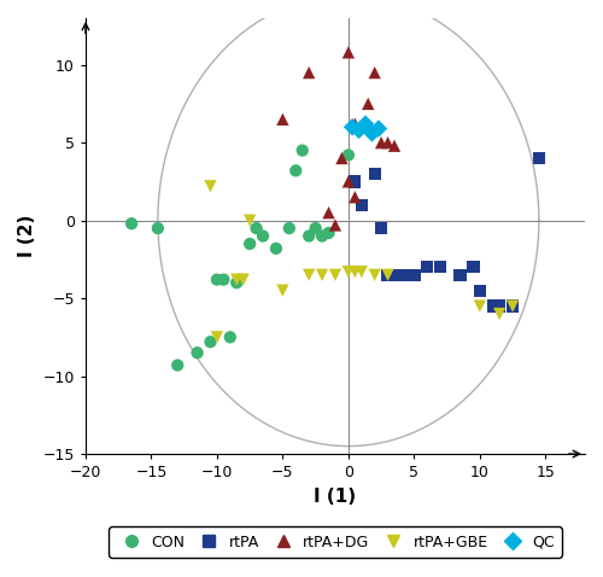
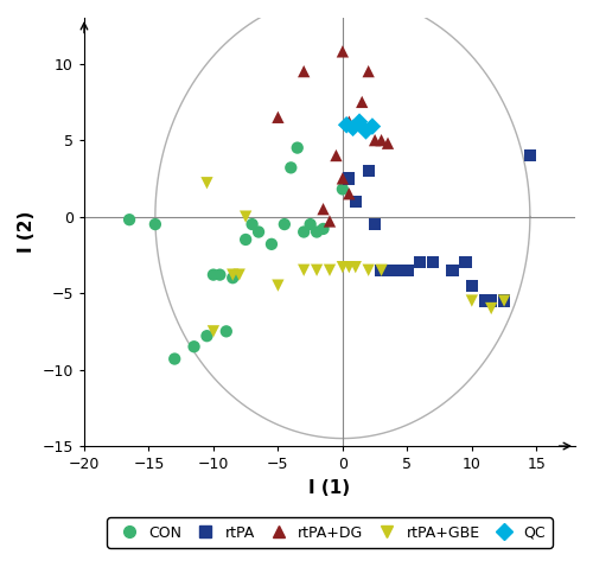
CON/0: 4.2 -> 1.8
